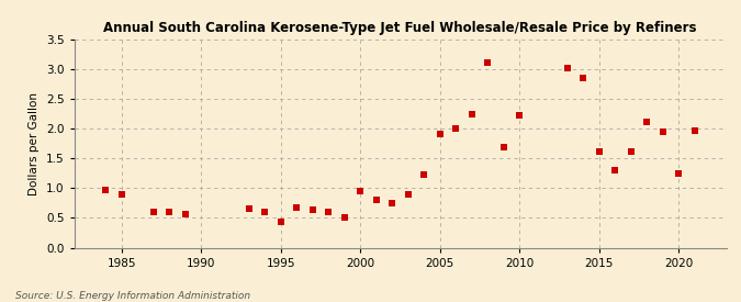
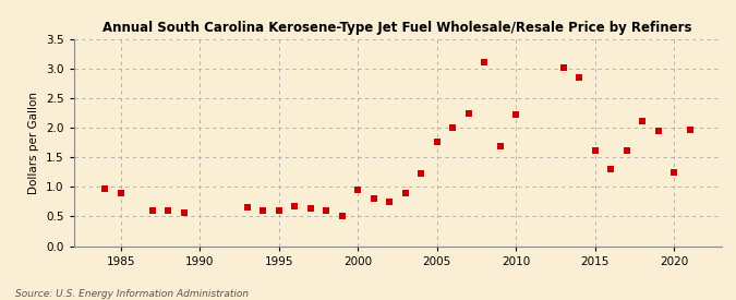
1995: 0.44 -> 0.60
2005: 1.90 -> 1.77
